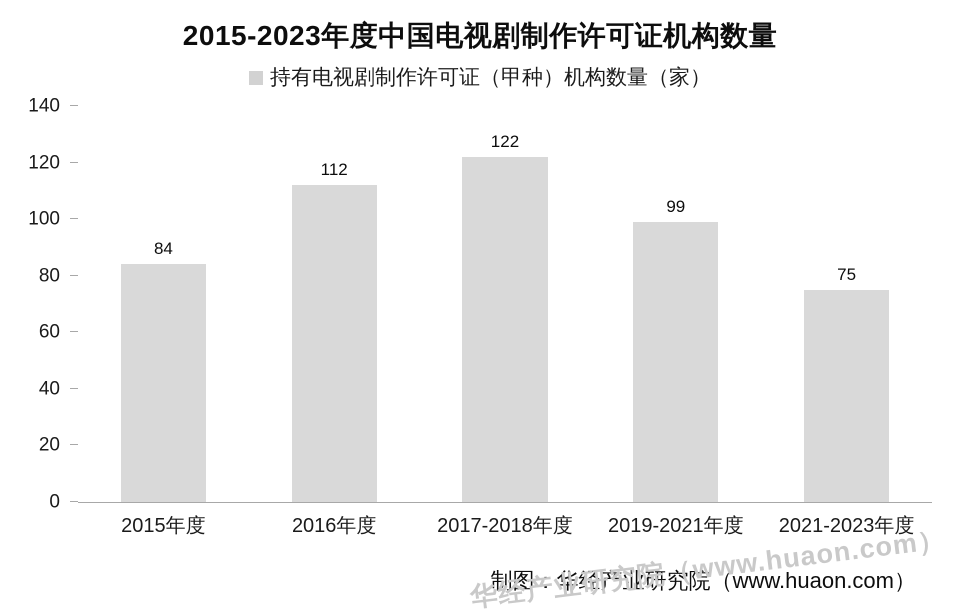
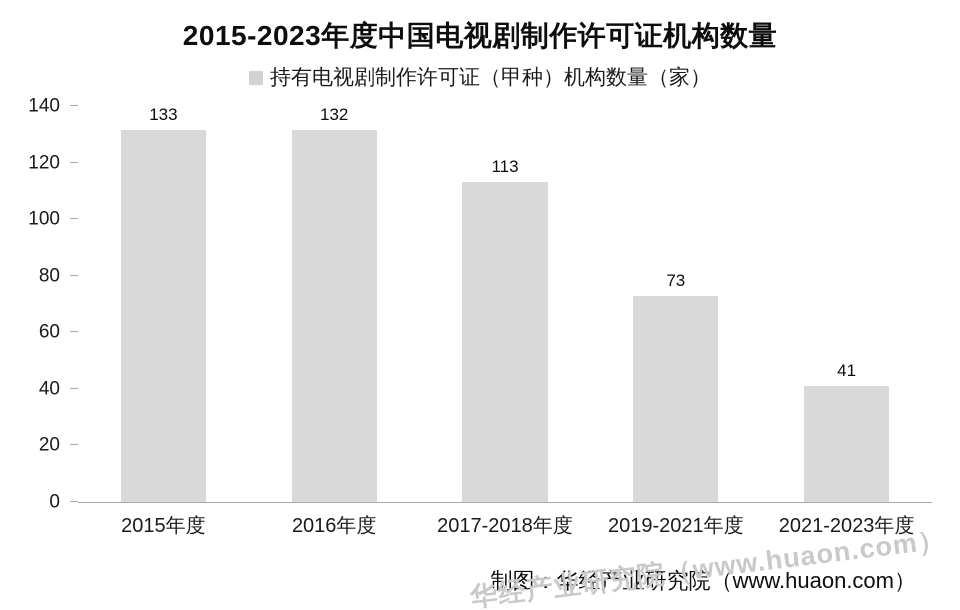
2015年度: 84 -> 133
2016年度: 112 -> 132
2017-2018年度: 122 -> 113
2019-2021年度: 99 -> 73
2021-2023年度: 75 -> 41
